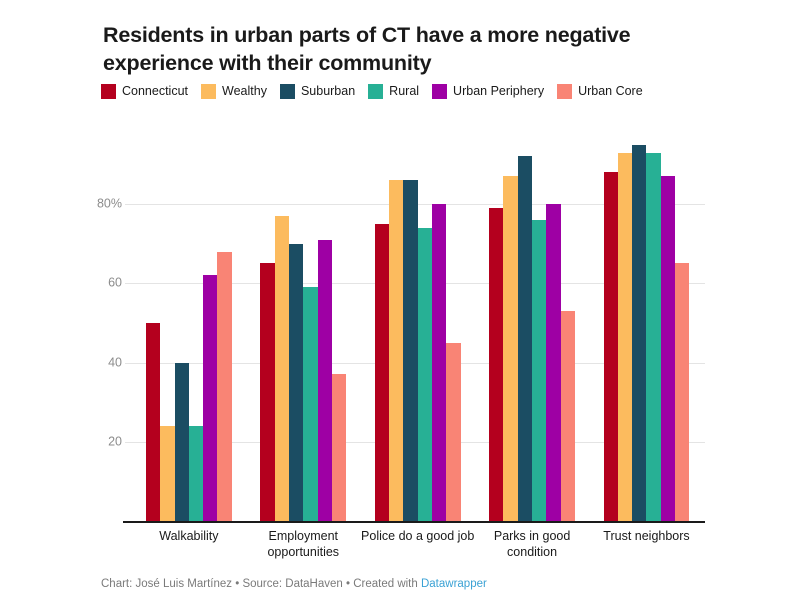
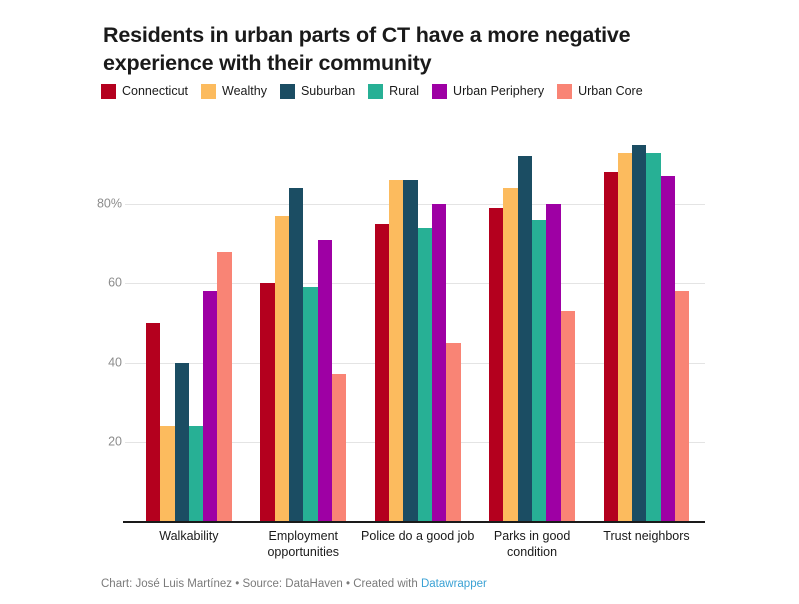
Urban Periphery/Walkability: 62% -> 58%
Connecticut/Employment opportunities: 65% -> 60%
Suburban/Employment opportunities: 70% -> 84%
Wealthy/Parks in good condition: 87% -> 84%
Urban Core/Trust neighbors: 65% -> 58%
